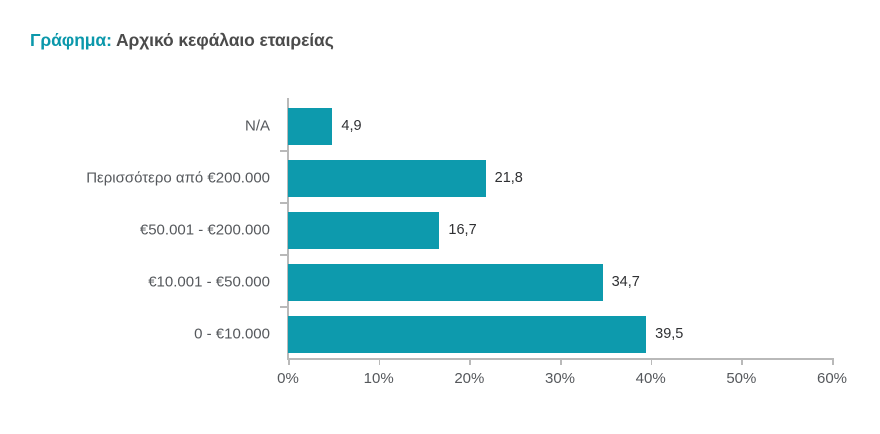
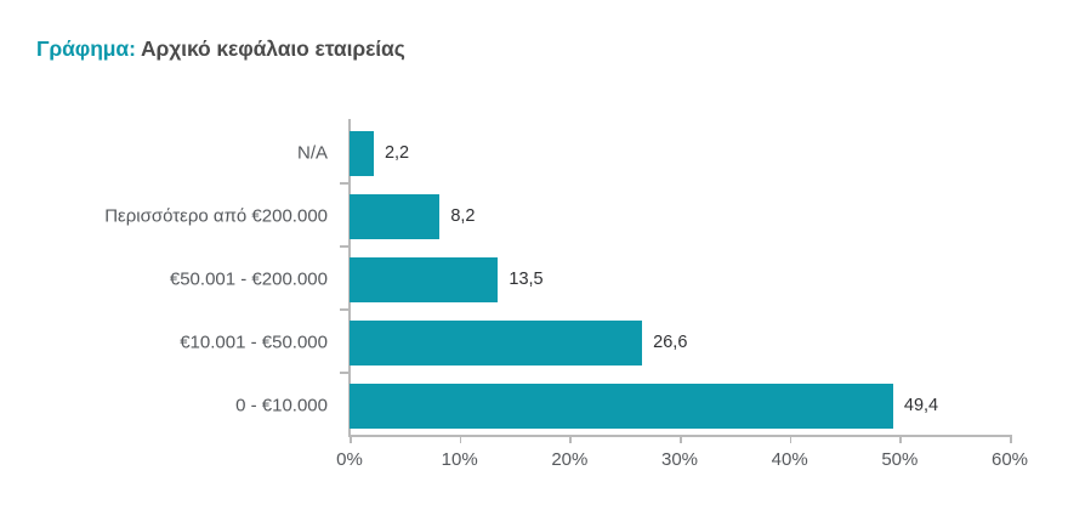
N/A: 4,9 -> 2,2
Περισσότερο από €200.000: 21,8 -> 8,2
€50.001 - €200.000: 16,7 -> 13,5
€10.001 - €50.000: 34,7 -> 26,6
0 - €10.000: 39,5 -> 49,4
